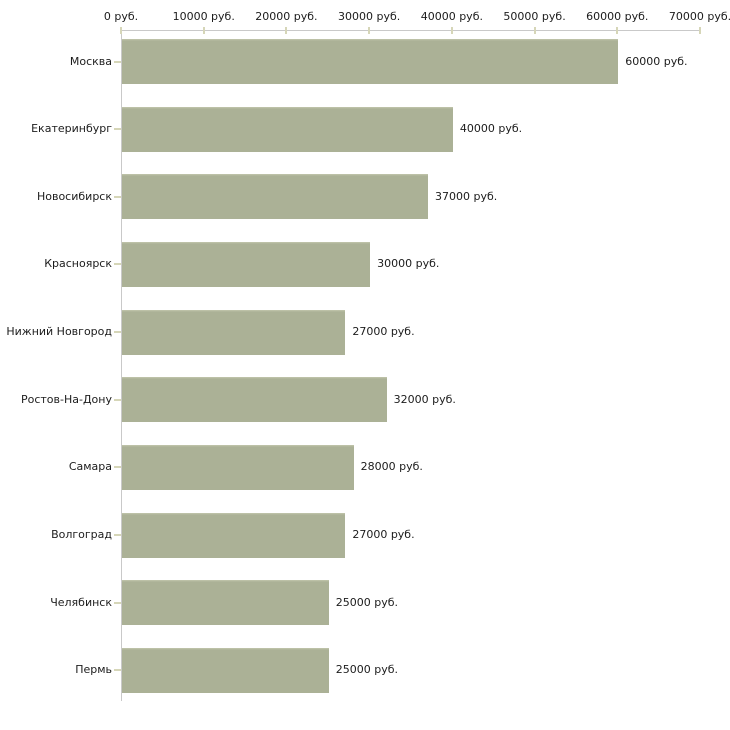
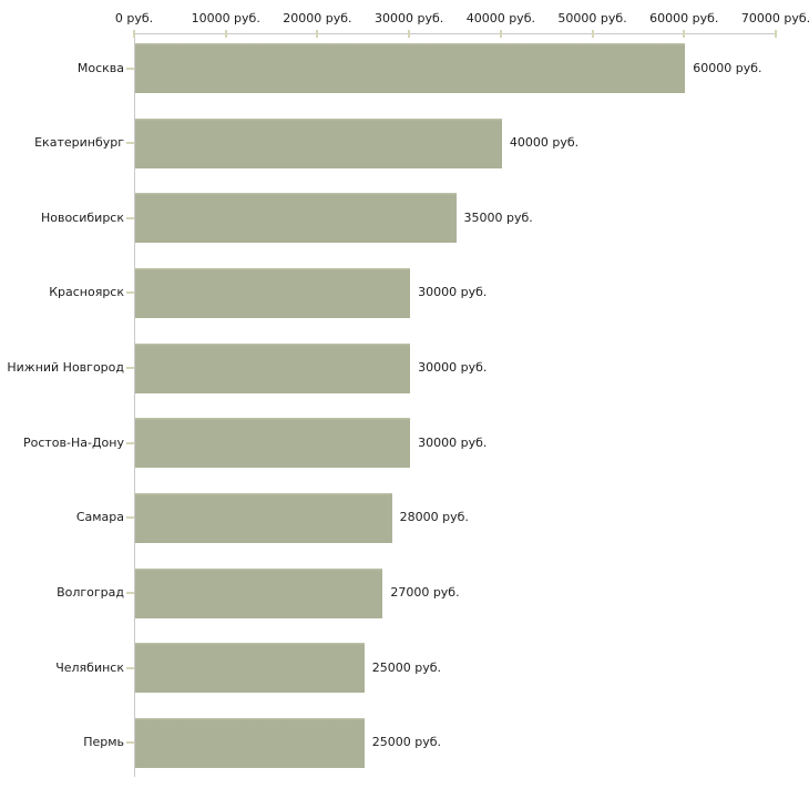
Новосибирск: 37000 -> 35000
Нижний Новгород: 27000 -> 30000
Ростов-На-Дону: 32000 -> 30000
